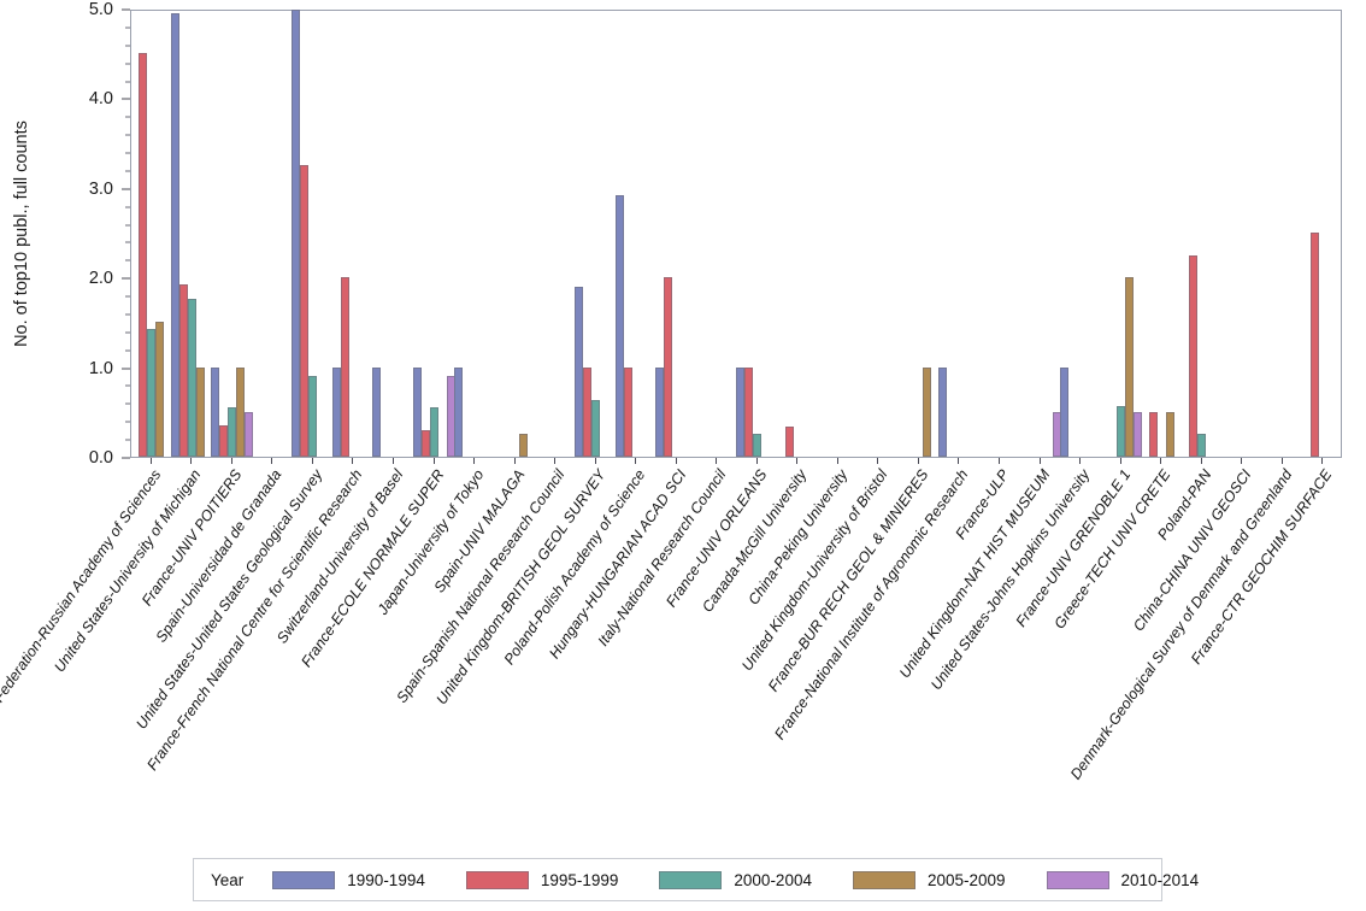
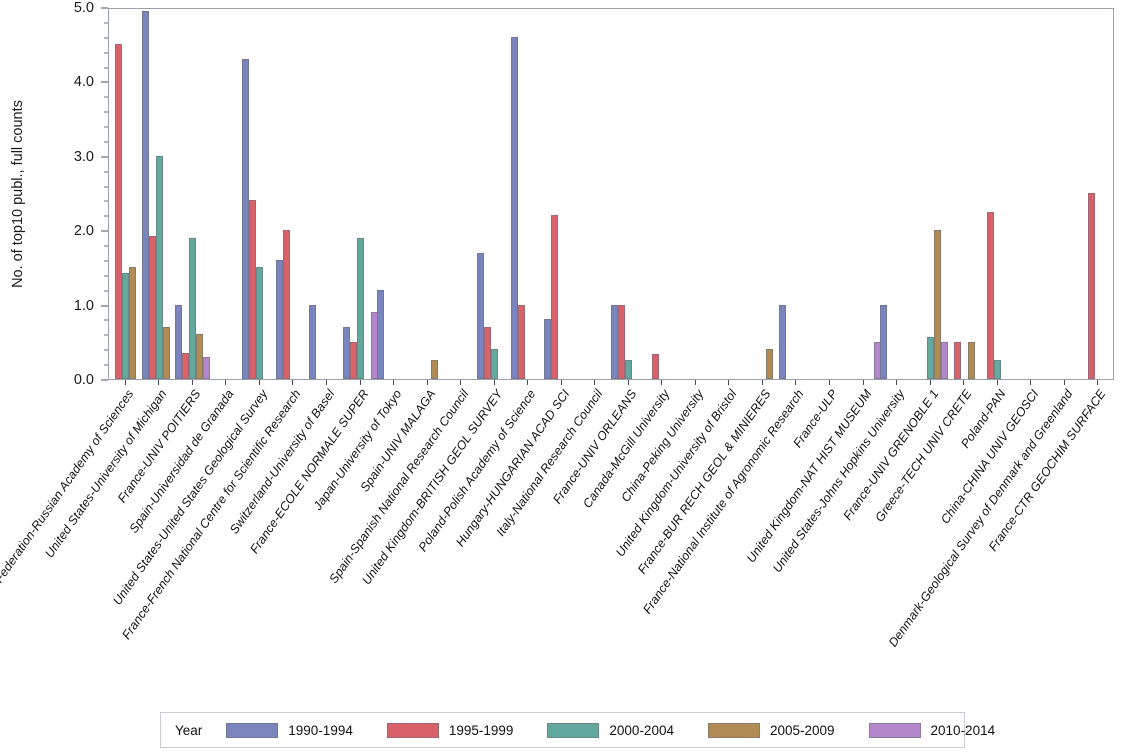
2000-2004/United States-University of Michigan: 1.8 -> 3.0
2005-2009/United States-University of Michigan: 1.0 -> 0.7
2000-2004/France-UNIV POITIERS: 0.6 -> 1.9
2005-2009/France-UNIV POITIERS: 1.0 -> 0.6
2010-2014/France-UNIV POITIERS: 0.5 -> 0.3
1990-1994/United States-United States Geological Survey: 5.0 -> 4.3
1995-1999/United States-United States Geological Survey: 3.2 -> 2.4
2000-2004/United States-United States Geological Survey: 0.9 -> 1.5
1990-1994/France-French National Centre for Scientific Research: 1.0 -> 1.6
1990-1994/France-ECOLE NORMALE SUPER: 1.0 -> 0.7
1995-1999/France-ECOLE NORMALE SUPER: 0.3 -> 0.5
2000-2004/France-ECOLE NORMALE SUPER: 0.6 -> 1.9
1990-1994/Japan-University of Tokyo: 1.0 -> 1.2
1990-1994/United Kingdom-BRITISH GEOL SURVEY: 1.9 -> 1.7
1995-1999/United Kingdom-BRITISH GEOL SURVEY: 1.0 -> 0.7
2000-2004/United Kingdom-BRITISH GEOL SURVEY: 0.6 -> 0.4
1990-1994/Poland-Polish Academy of Science: 2.9 -> 4.6
1990-1994/Hungary-HUNGARIAN ACAD SCI: 1.0 -> 0.8
1995-1999/Hungary-HUNGARIAN ACAD SCI: 2.0 -> 2.2
2005-2009/France-BUR RECH GEOL & MINIERES: 1.0 -> 0.4
